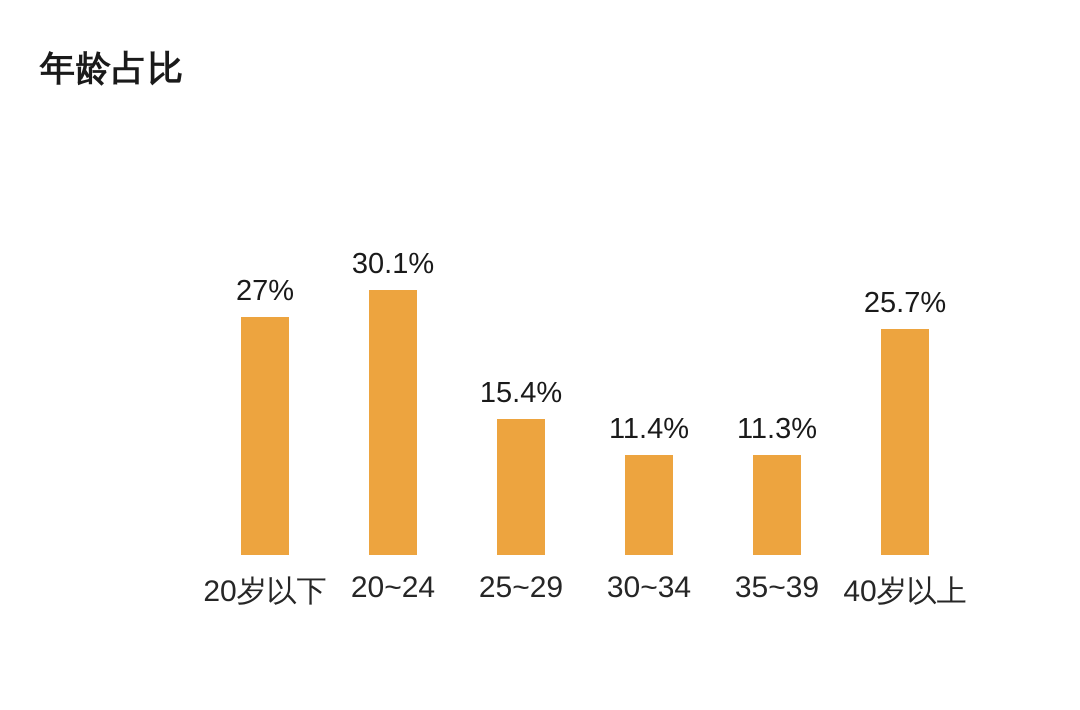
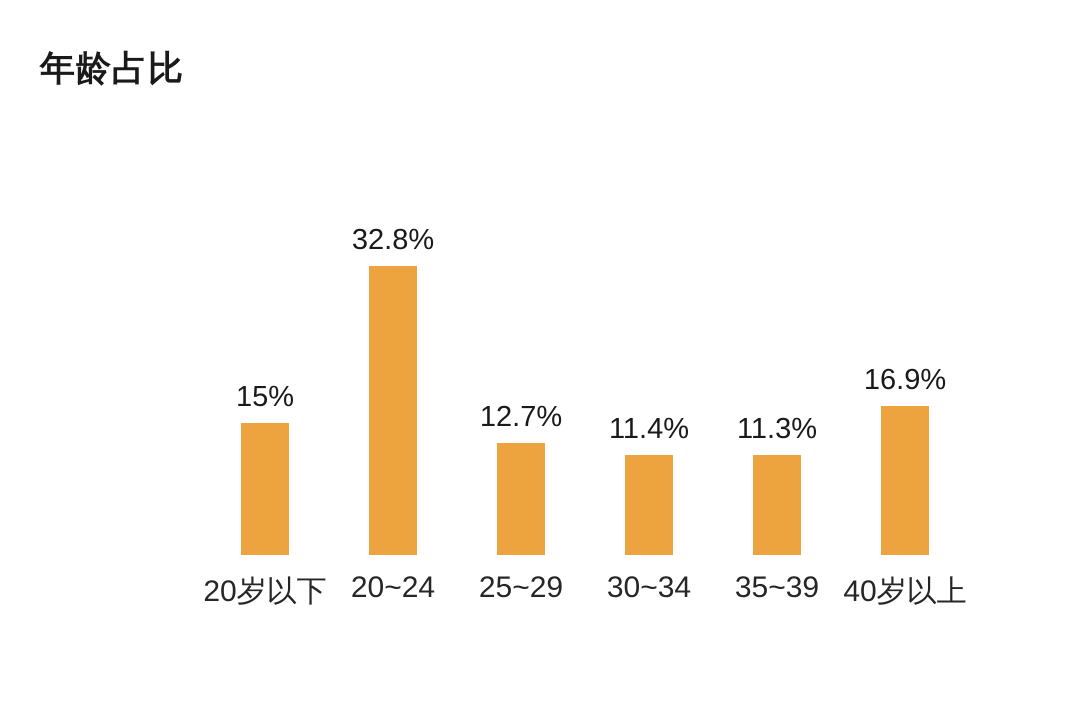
20岁以下: 27% -> 15%
20~24: 30.1% -> 32.8%
25~29: 15.4% -> 12.7%
40岁以上: 25.7% -> 16.9%
